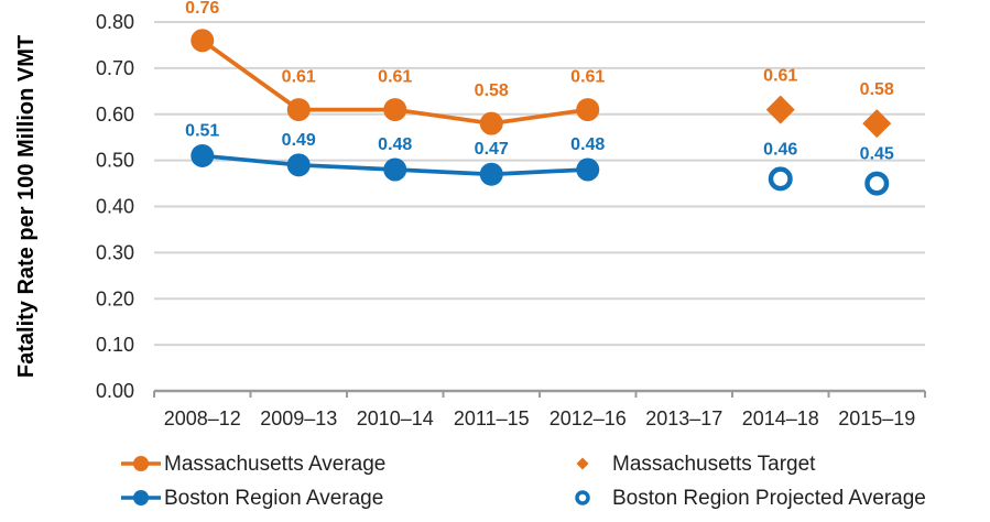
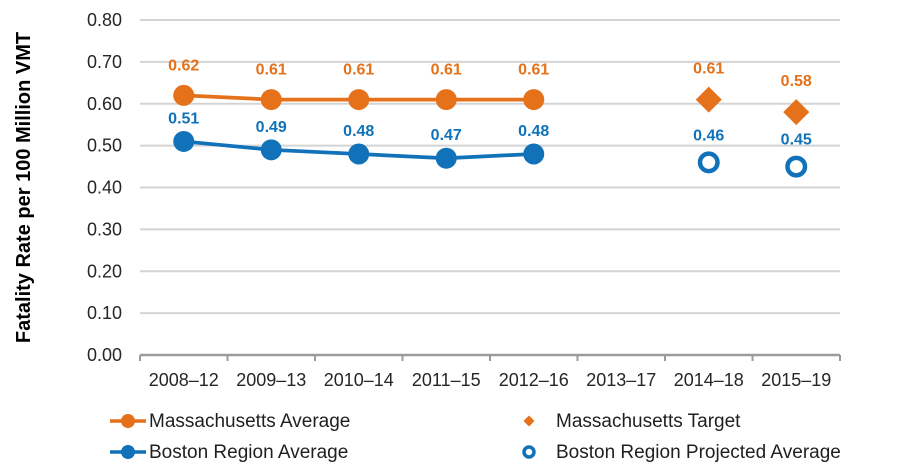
Massachusetts Average/2008–12: 0.76 -> 0.62
Massachusetts Average/2011–15: 0.58 -> 0.61
